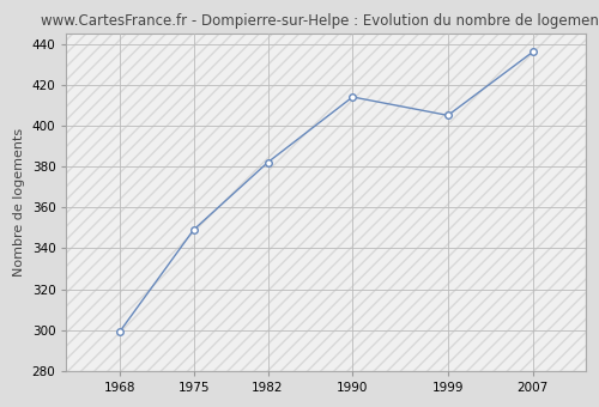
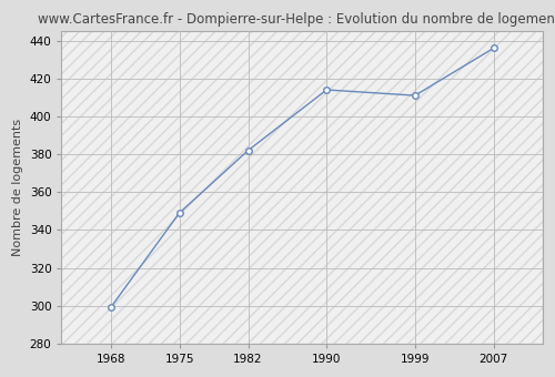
1999: 405 -> 411
